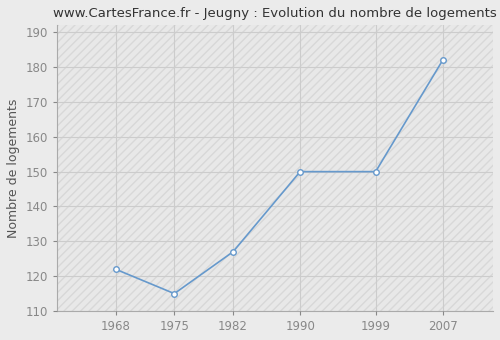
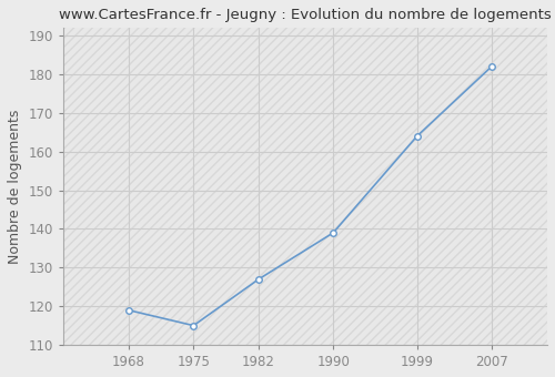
1968: 122 -> 119
1990: 150 -> 139
1999: 150 -> 164
